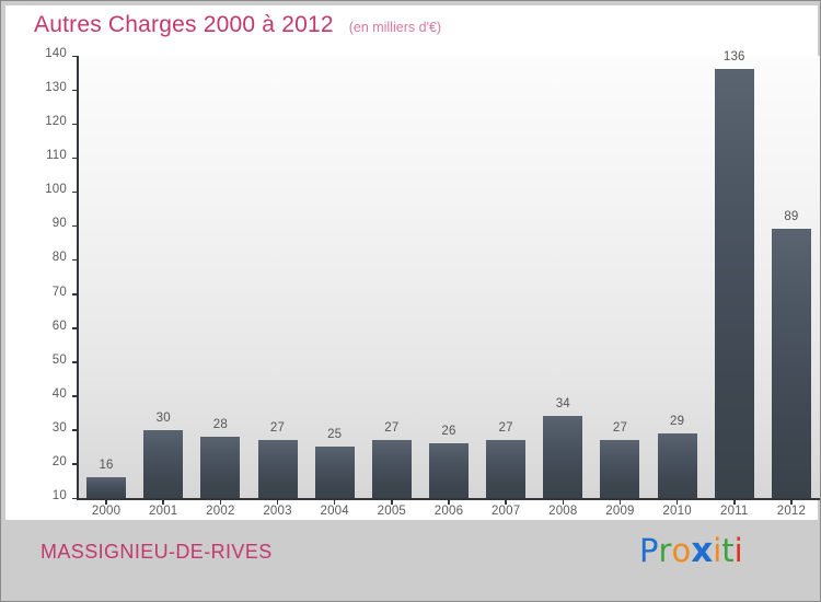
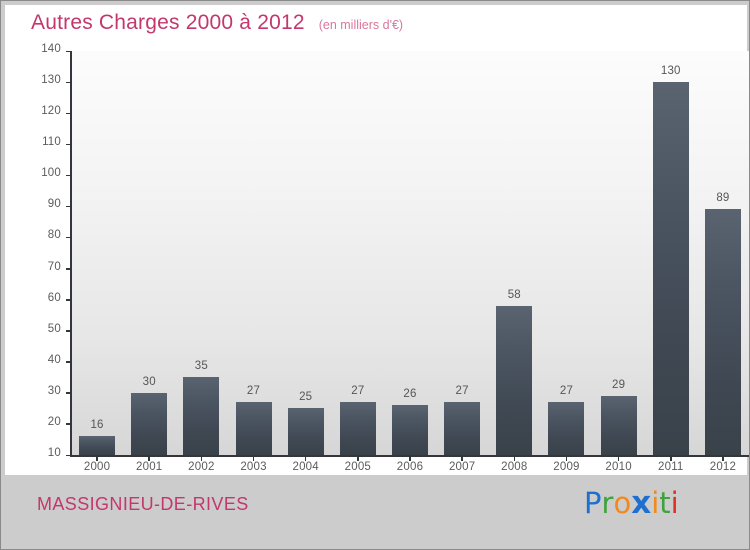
2002: 28 -> 35
2008: 34 -> 58
2011: 136 -> 130
